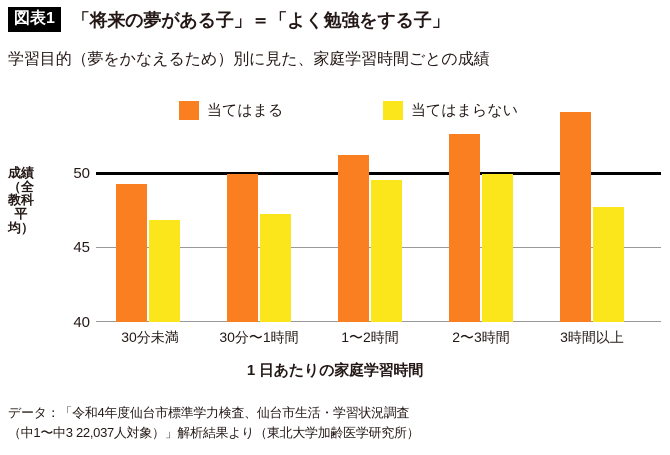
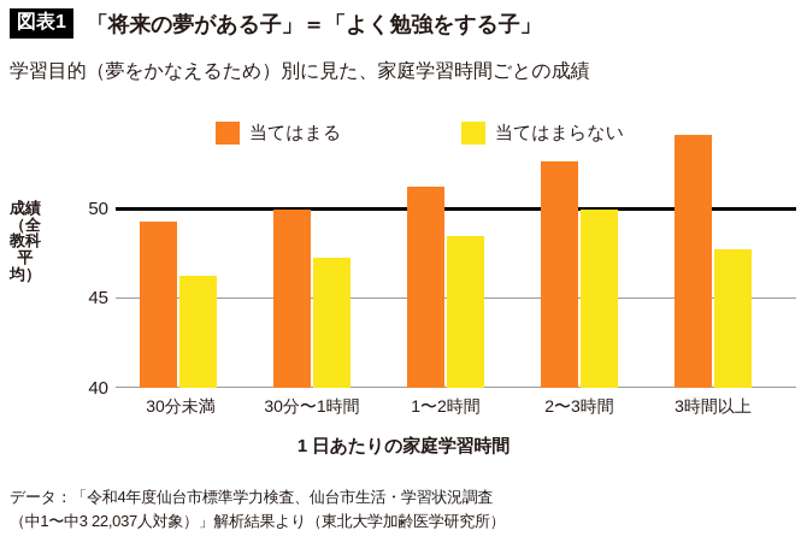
当てはまらない/30分未満: 46.9 -> 46.3
当てはまらない/1〜2時間: 49.6 -> 48.5
